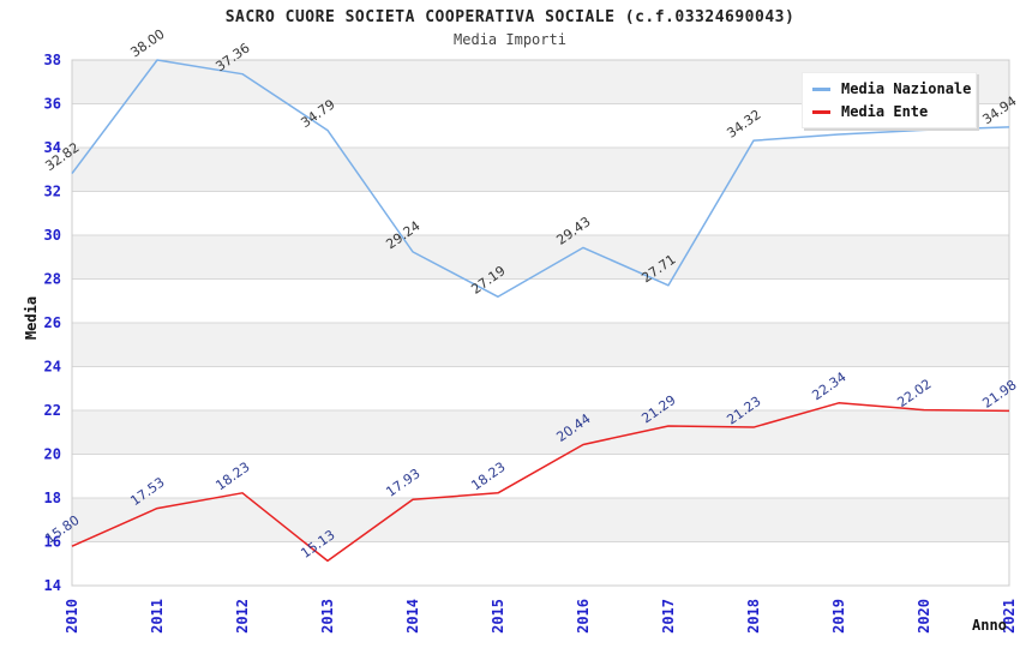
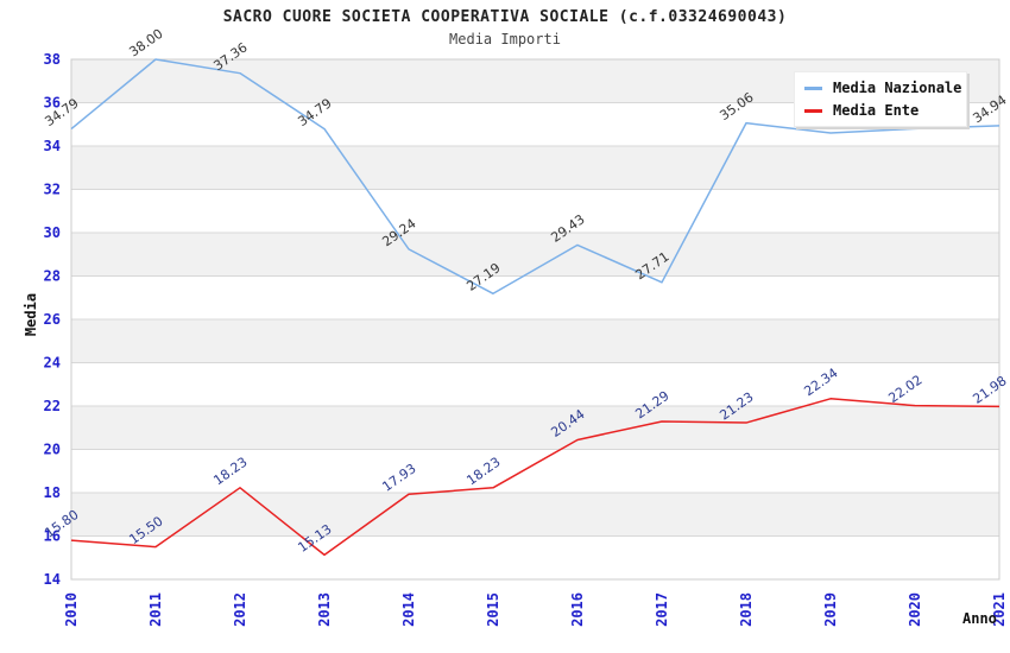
Media Nazionale/2010: 32.82 -> 34.79
Media Ente/2011: 17.53 -> 15.50
Media Nazionale/2018: 34.32 -> 35.06
